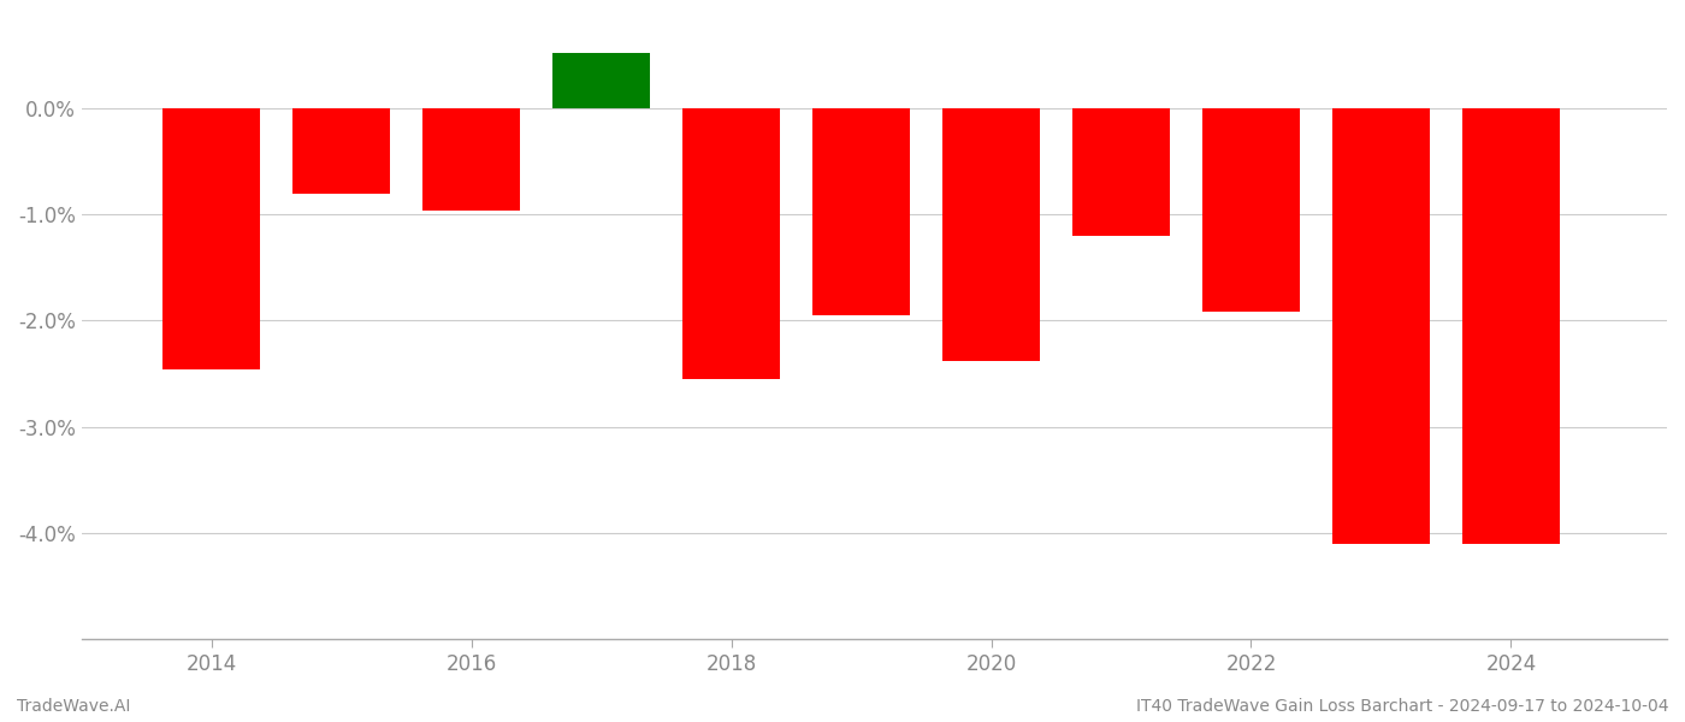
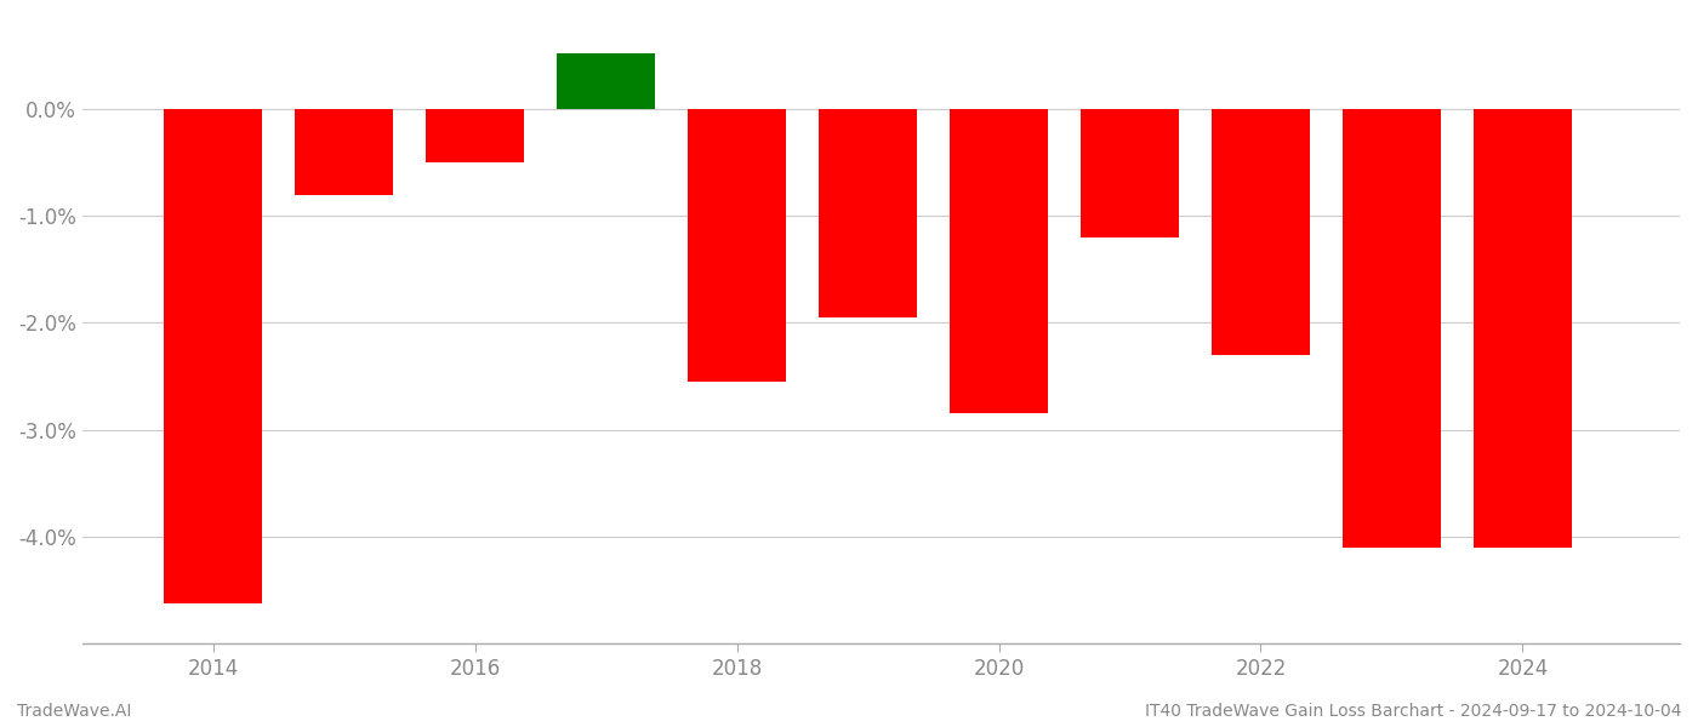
2014: -2.46% -> -4.62%
2016: -0.96% -> -0.50%
2020: -2.38% -> -2.85%
2022: -1.92% -> -2.30%
